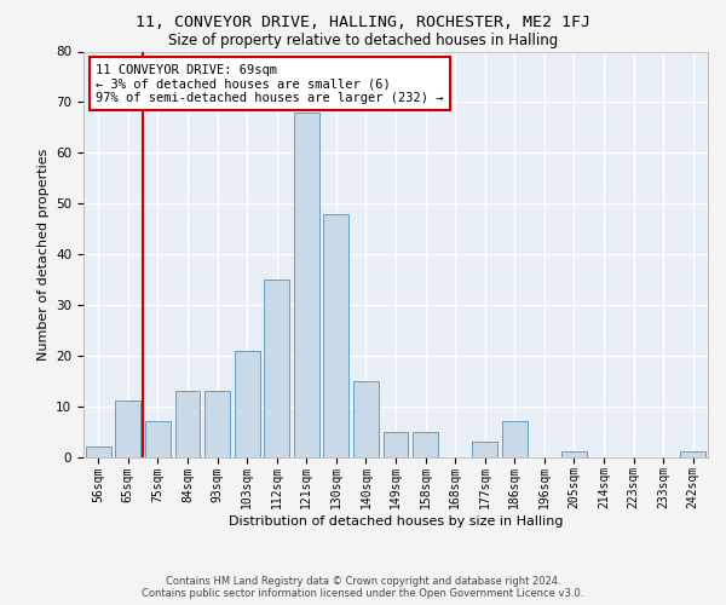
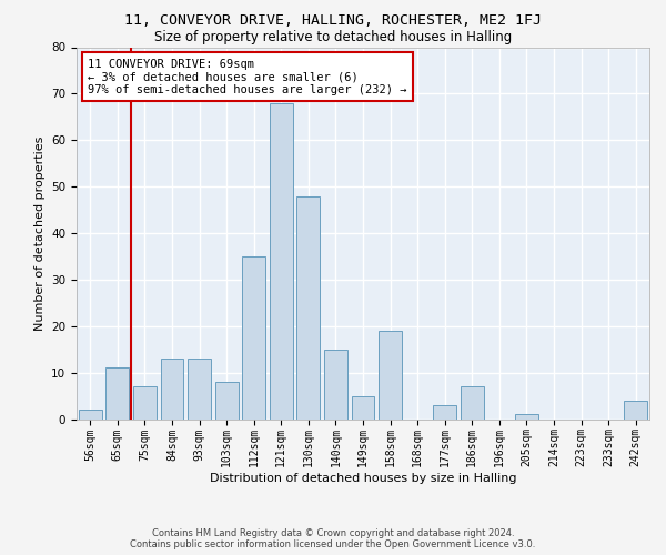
103sqm: 21 -> 8
158sqm: 5 -> 19
242sqm: 1 -> 4
